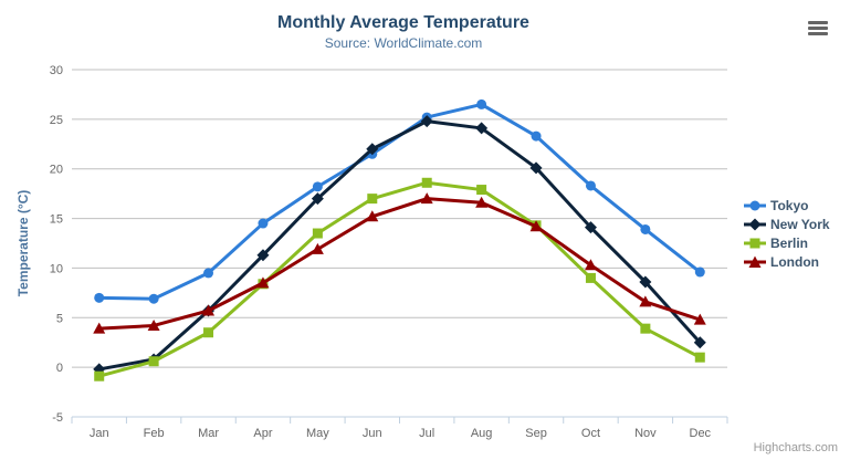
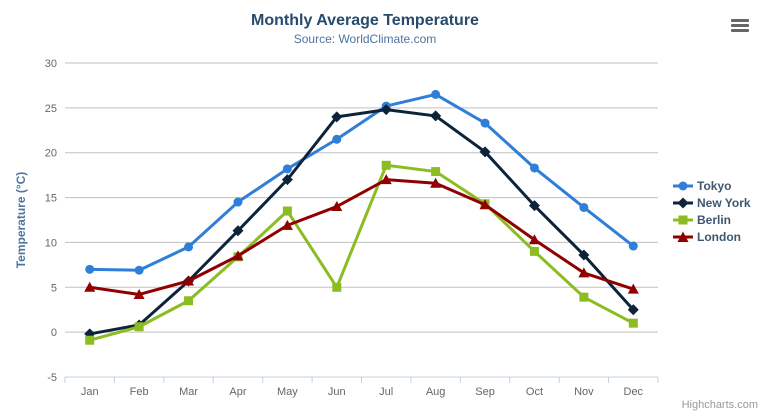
London/Jan: 4 -> 5
New York/Jun: 22 -> 24
Berlin/Jun: 17 -> 5
London/Jun: 15 -> 14
